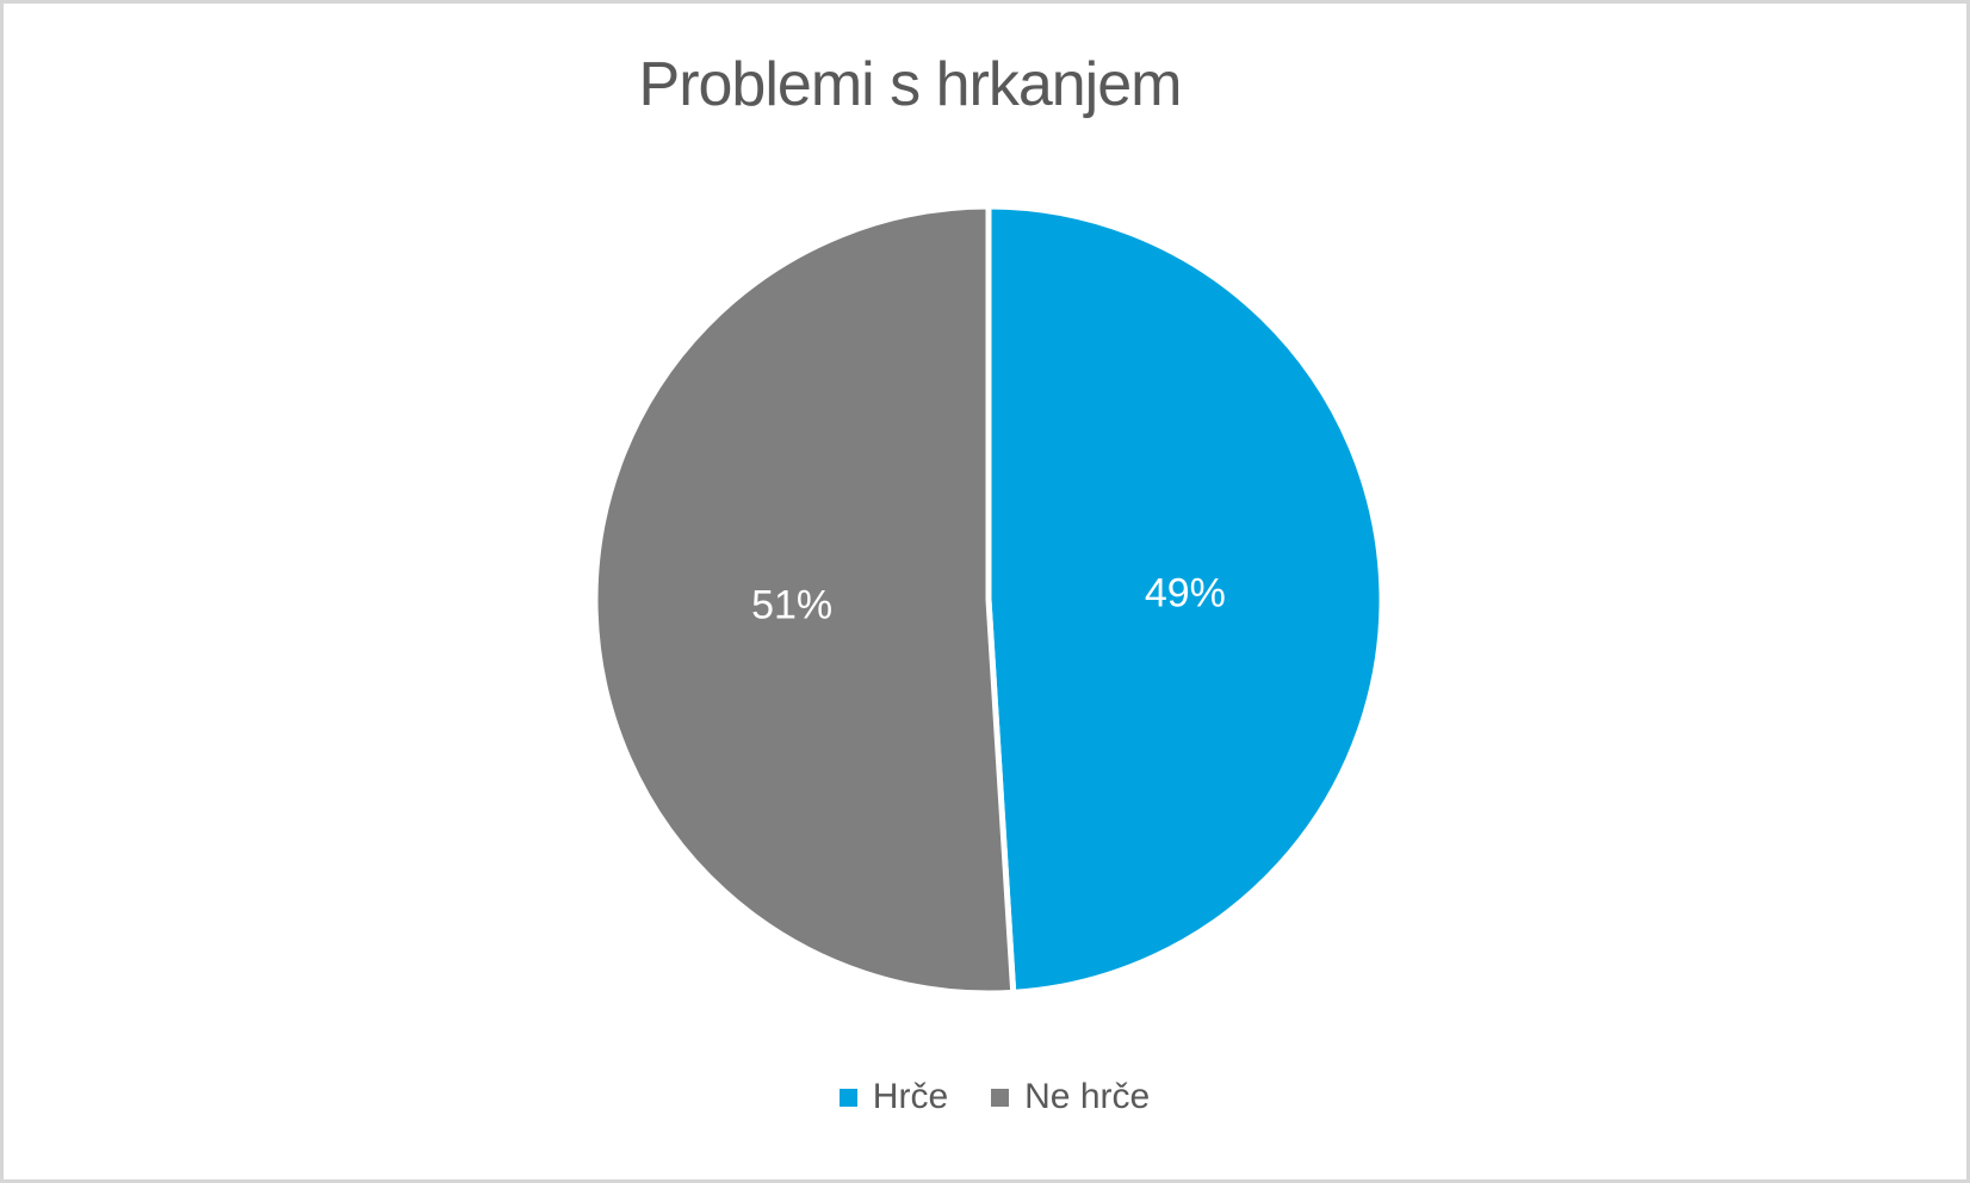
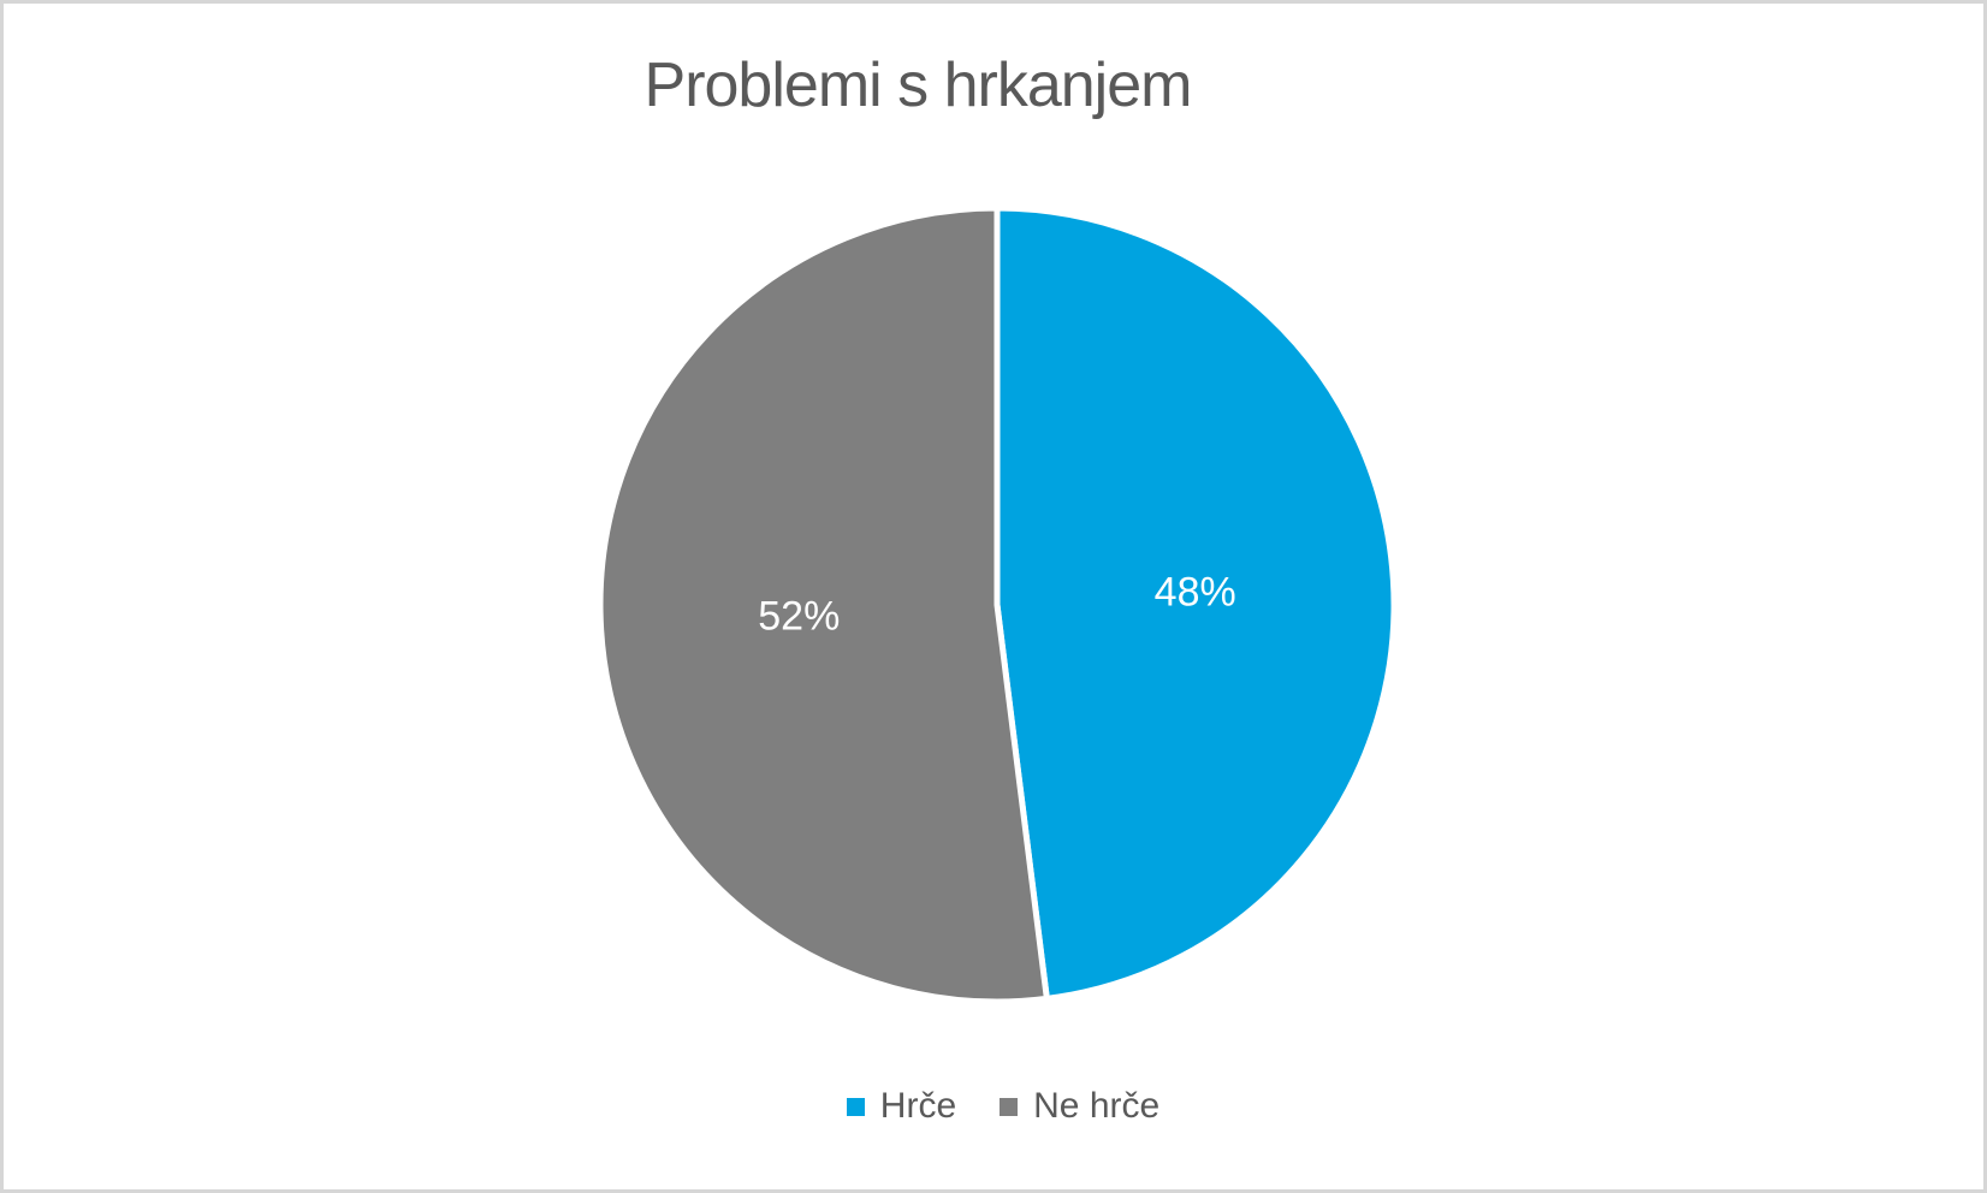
Hrče: 49% -> 48%
Ne hrče: 51% -> 52%
